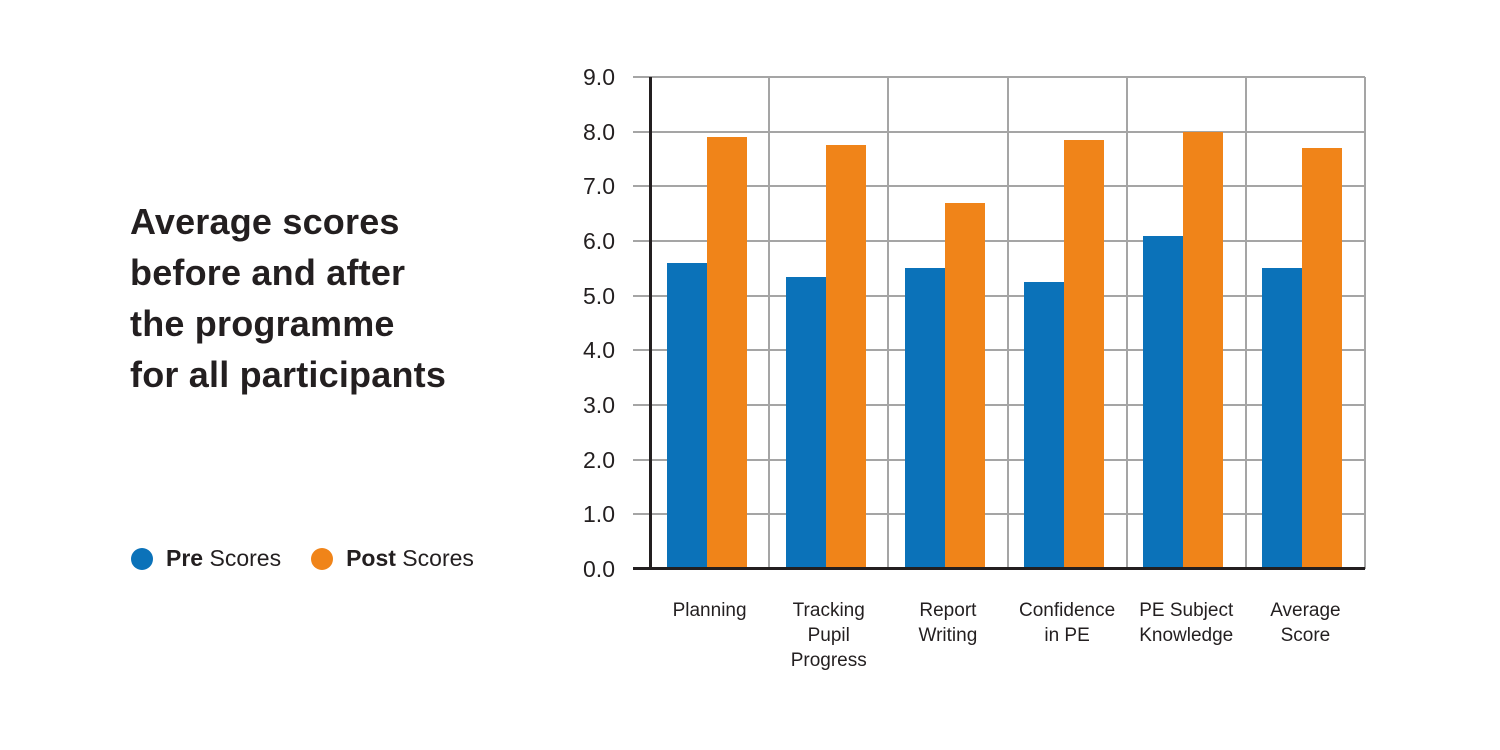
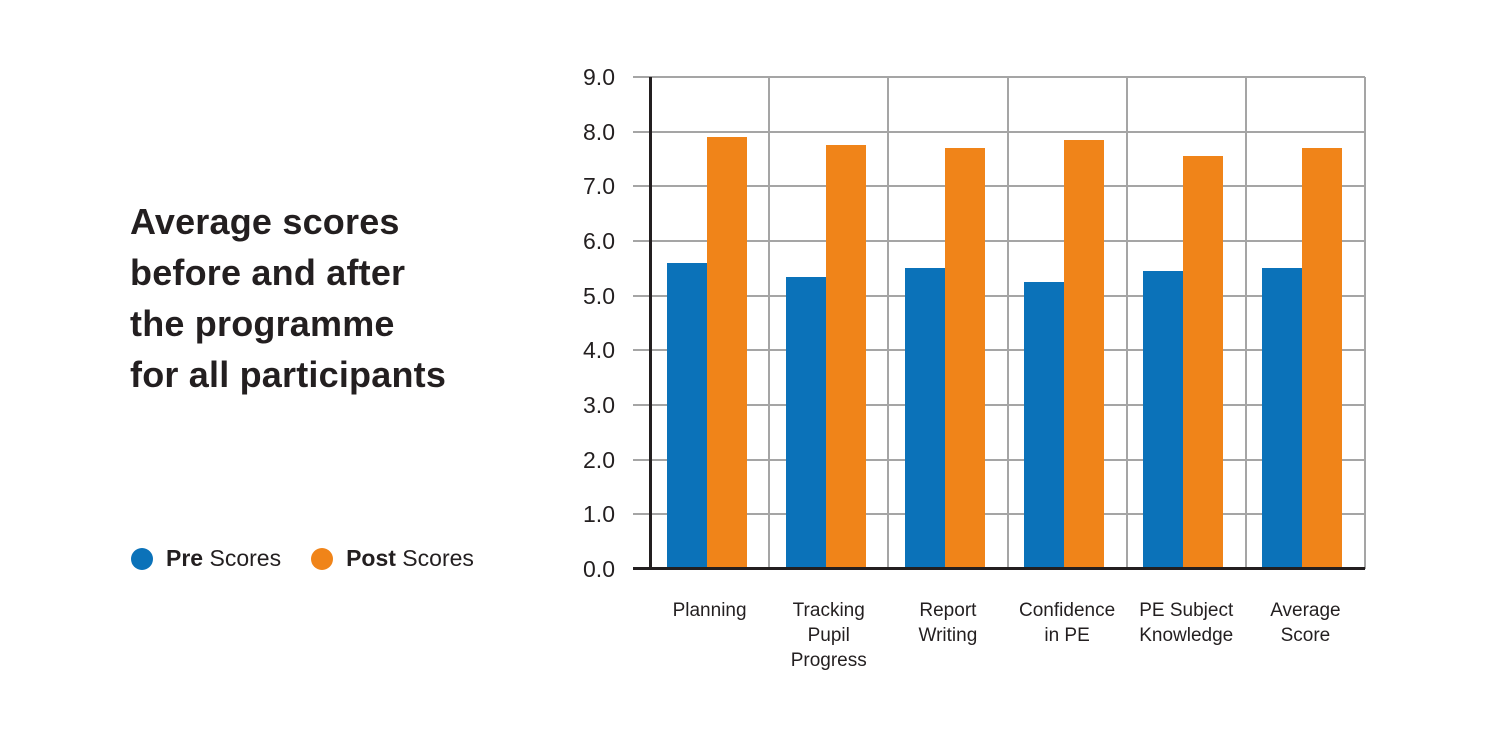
Post Scores/Report Writing: 6.7 -> 7.7
Pre Scores/PE Subject Knowledge: 6.1 -> 5.5
Post Scores/PE Subject Knowledge: 8.0 -> 7.5
